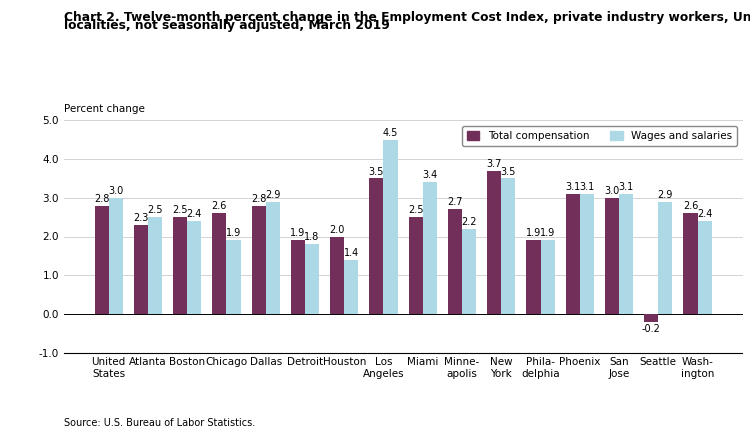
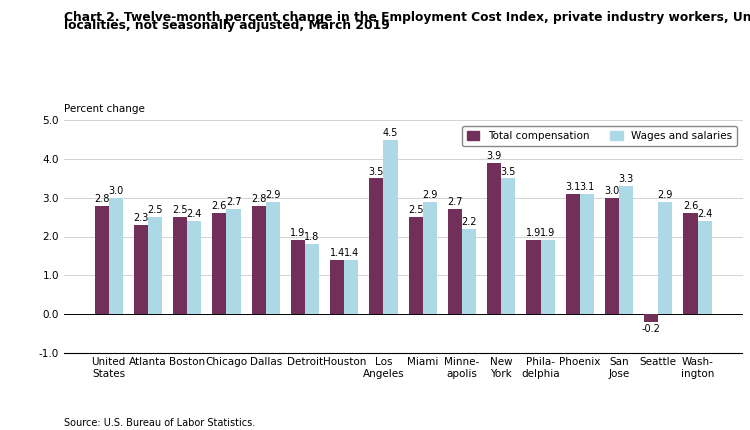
Wages and salaries/Chicago: 1.9 -> 2.7
Total compensation/Houston: 2.0 -> 1.4
Wages and salaries/Miami: 3.4 -> 2.9
Total compensation/New York: 3.7 -> 3.9
Wages and salaries/San Jose: 3.1 -> 3.3
